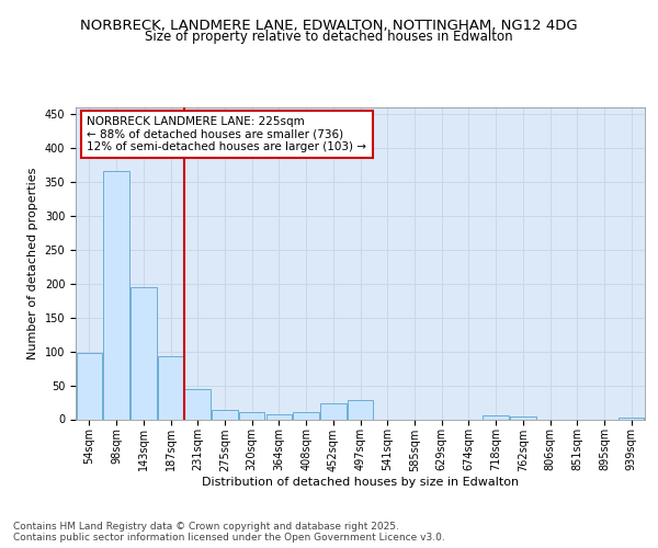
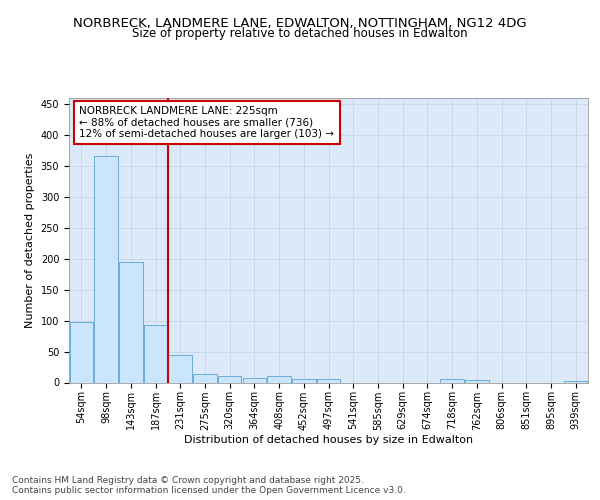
452sqm: 24 -> 6
497sqm: 28 -> 6
